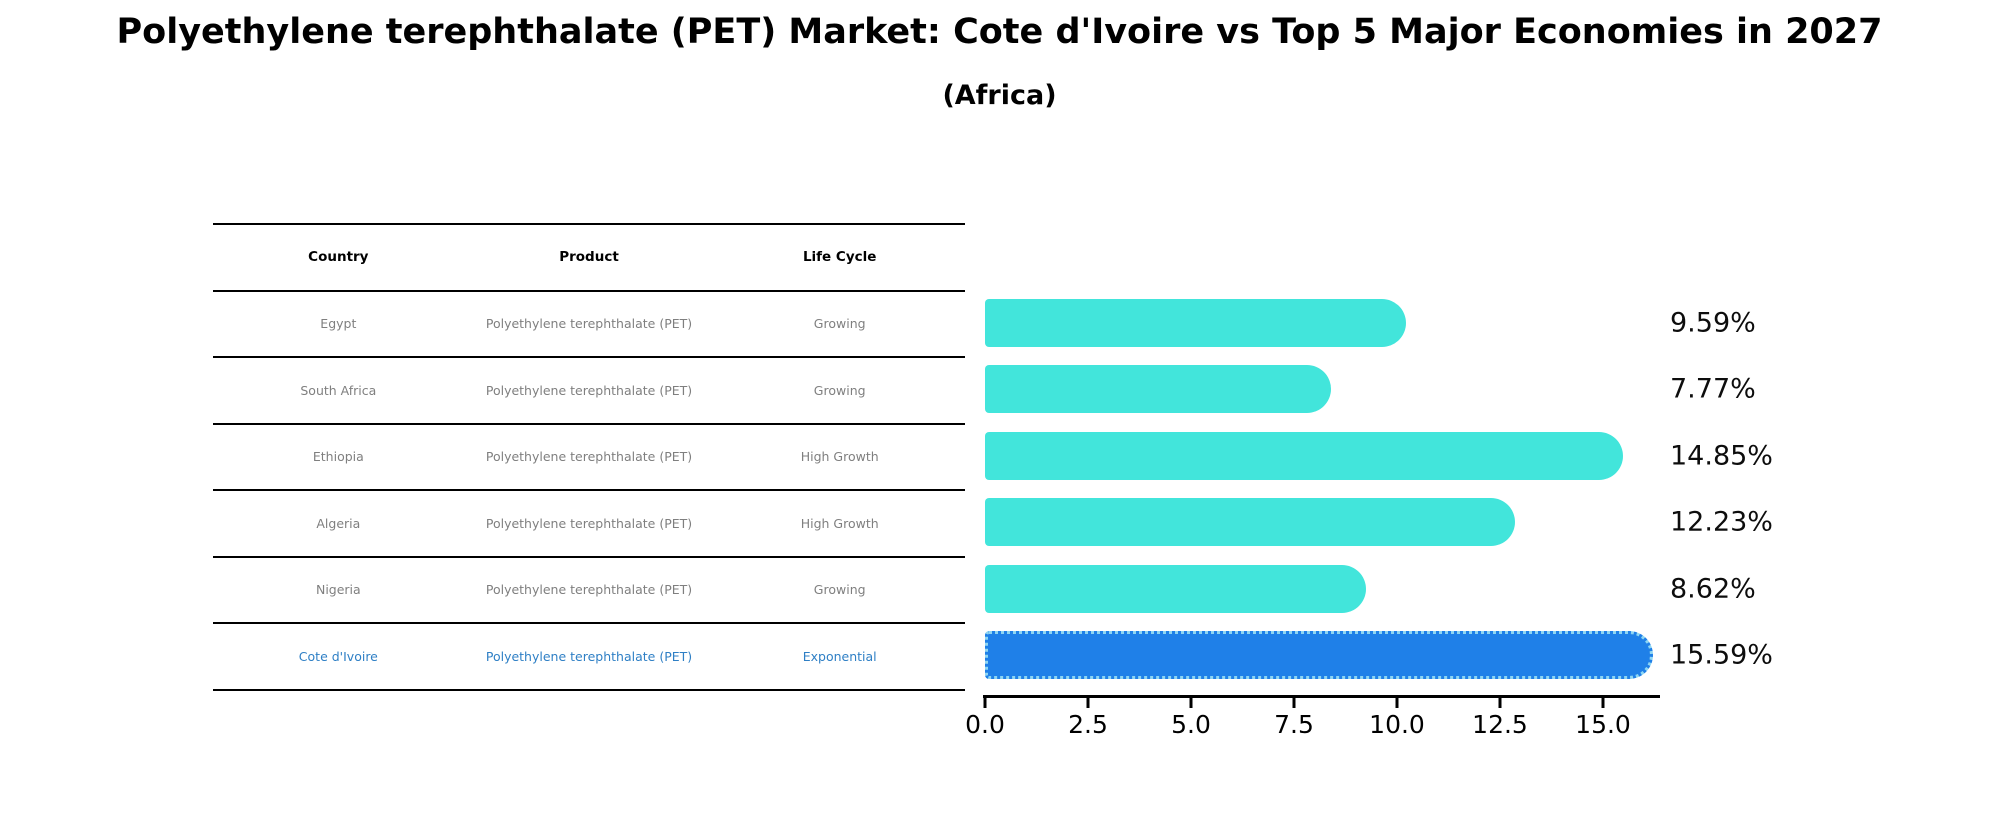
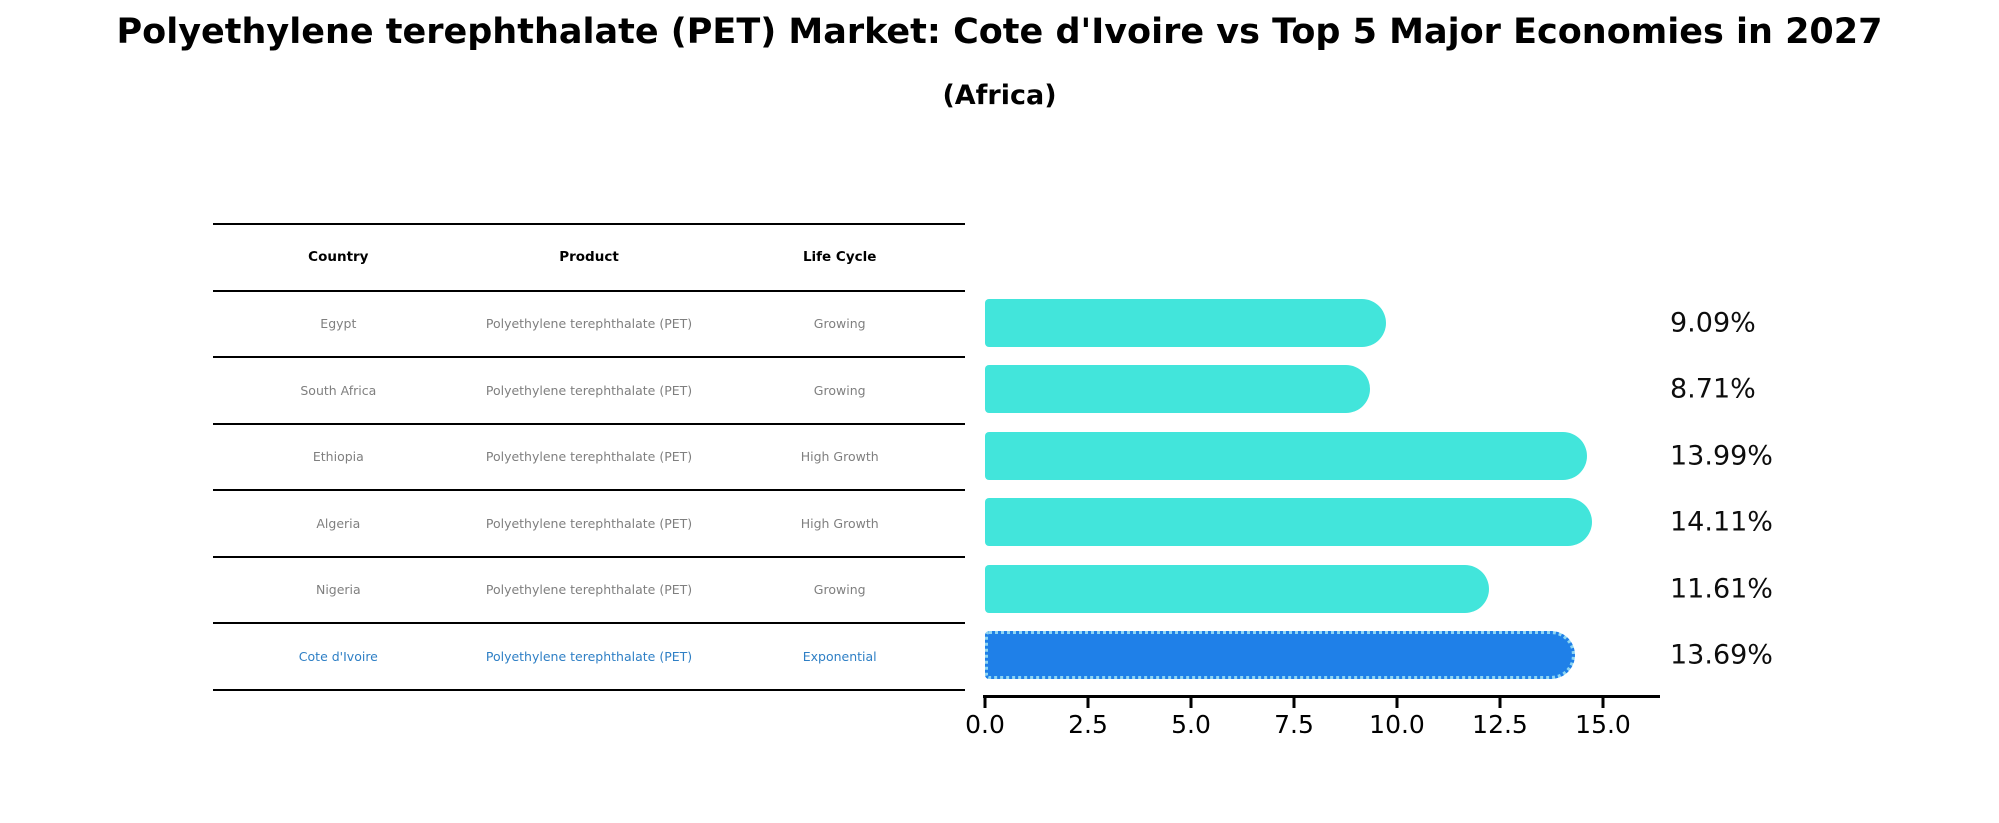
Egypt: 9.59% -> 9.09%
South Africa: 7.77% -> 8.71%
Ethiopia: 14.85% -> 13.99%
Algeria: 12.23% -> 14.11%
Nigeria: 8.62% -> 11.61%
Cote d'Ivoire: 15.59% -> 13.69%
